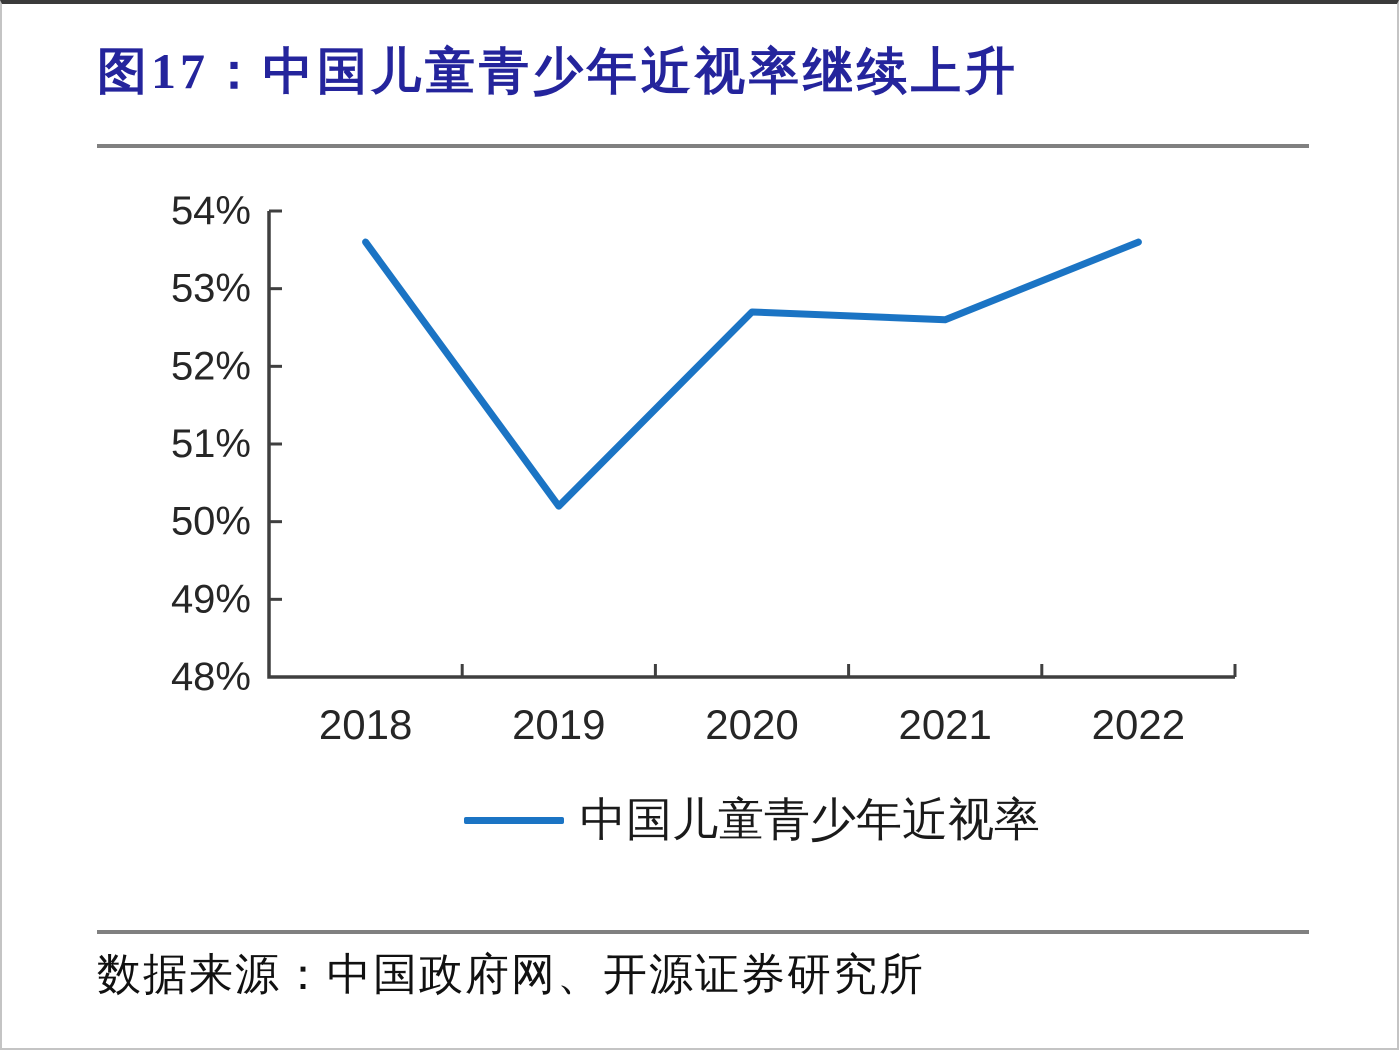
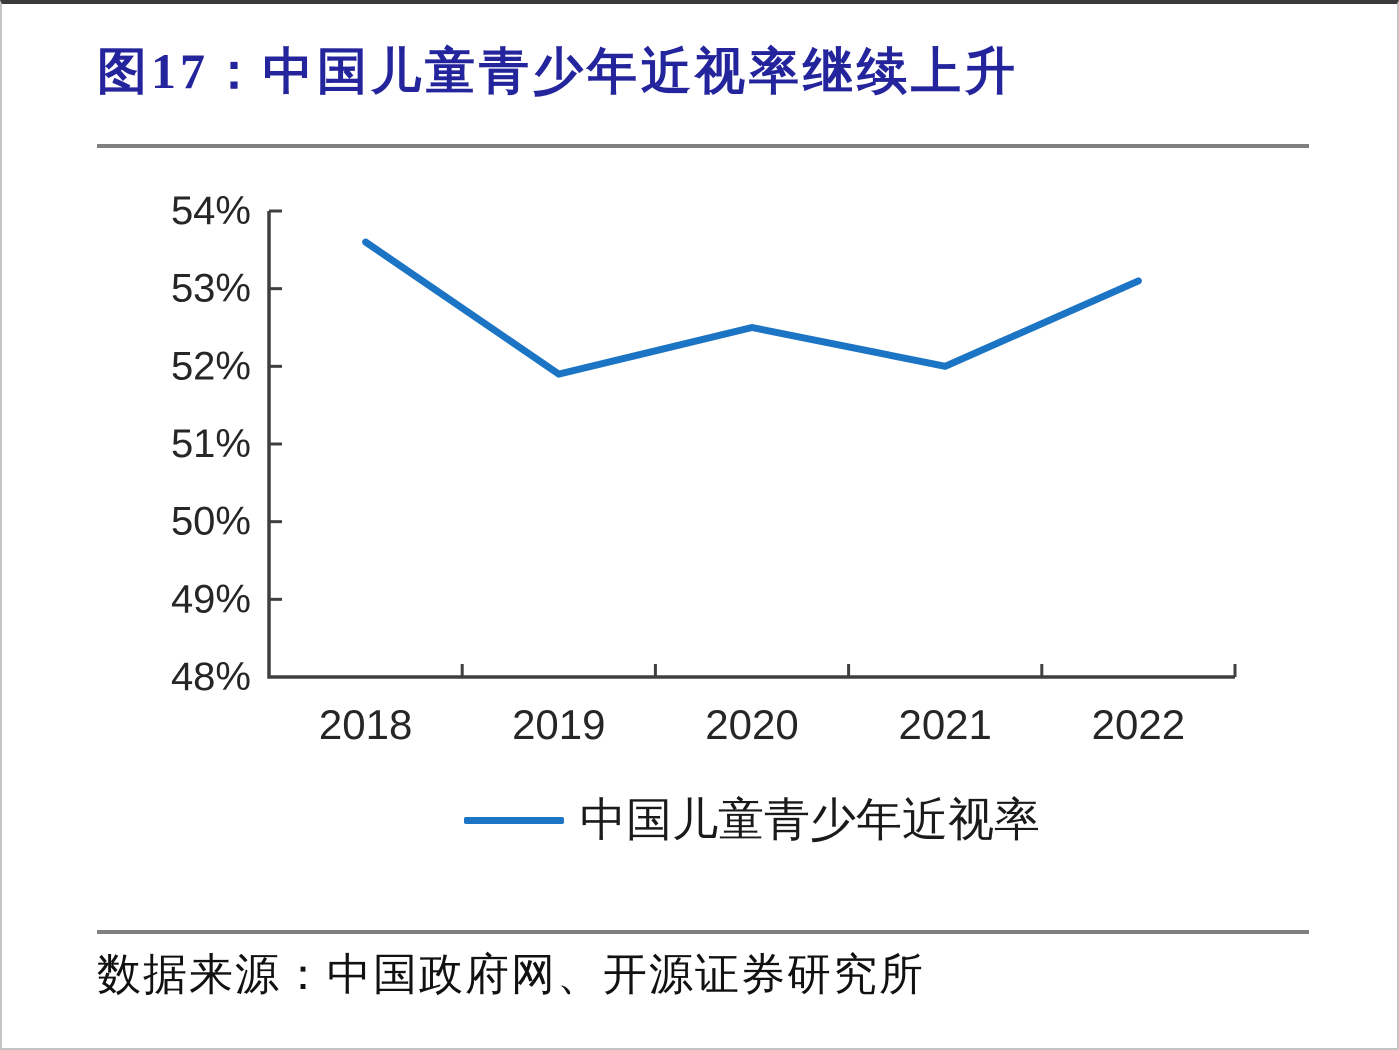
2019: 50.2% -> 51.9%
2020: 52.7% -> 52.5%
2021: 52.6% -> 52.0%
2022: 53.6% -> 53.1%
